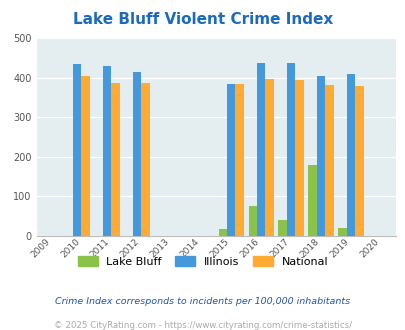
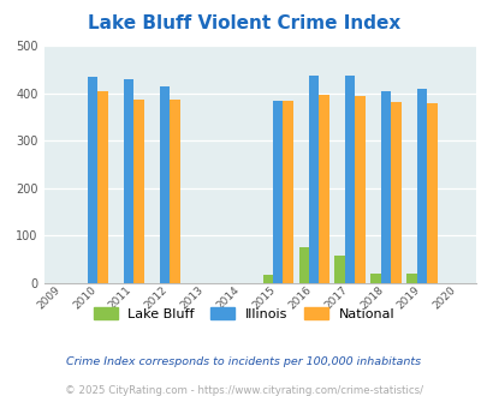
Lake Bluff/2017: 40 -> 57
Lake Bluff/2018: 180 -> 20
